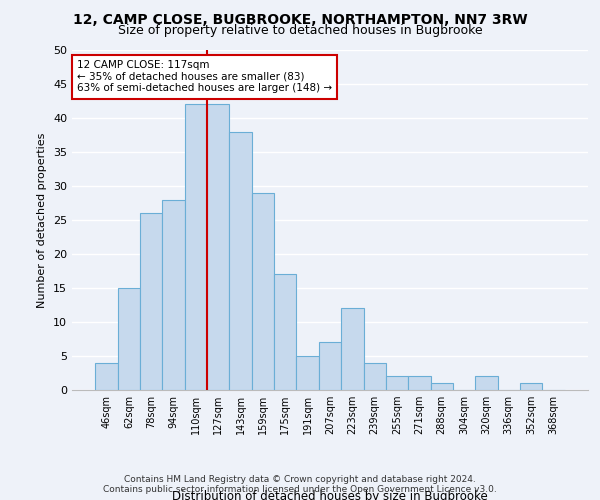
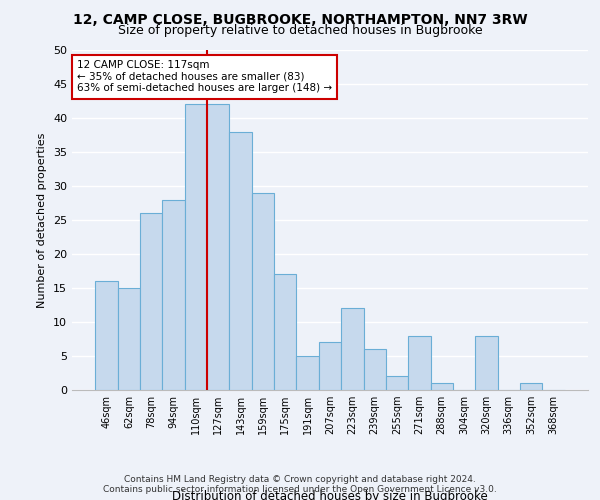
46sqm: 4 -> 16
239sqm: 4 -> 6
271sqm: 2 -> 8
320sqm: 2 -> 8
